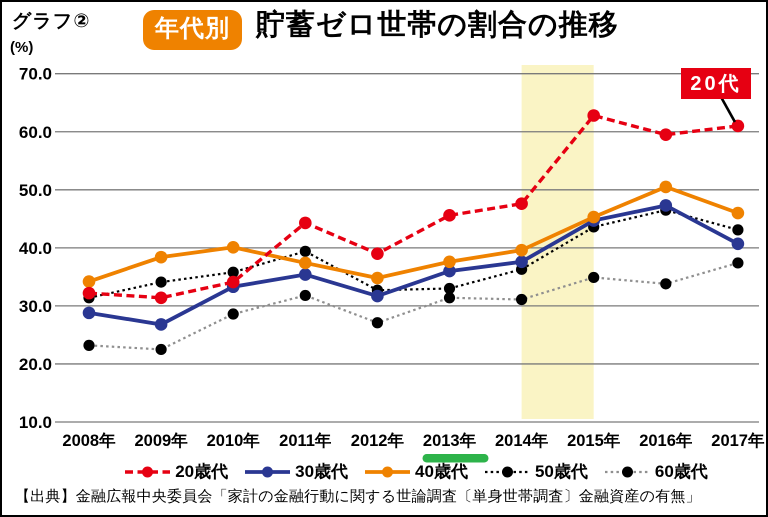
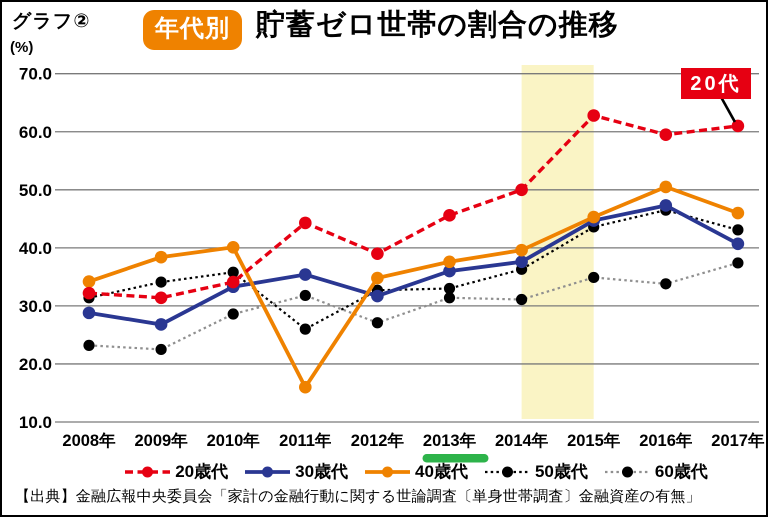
40歳代/2011年: 37 -> 16
50歳代/2011年: 39 -> 26
20歳代/2014年: 48 -> 50
